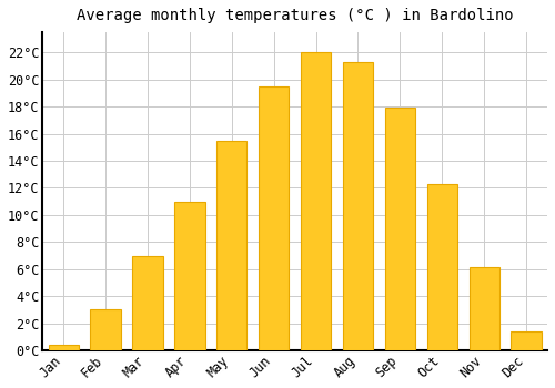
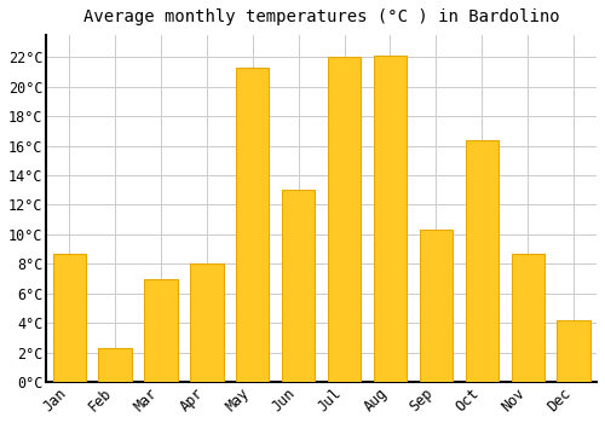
Jan: 0.4°C -> 8.7°C
Feb: 3.0°C -> 2.3°C
Apr: 11.0°C -> 8.0°C
May: 15.5°C -> 21.3°C
Jun: 19.5°C -> 13.0°C
Aug: 21.3°C -> 22.1°C
Sep: 17.9°C -> 10.3°C
Oct: 12.3°C -> 16.4°C
Nov: 6.1°C -> 8.7°C
Dec: 1.4°C -> 4.2°C
